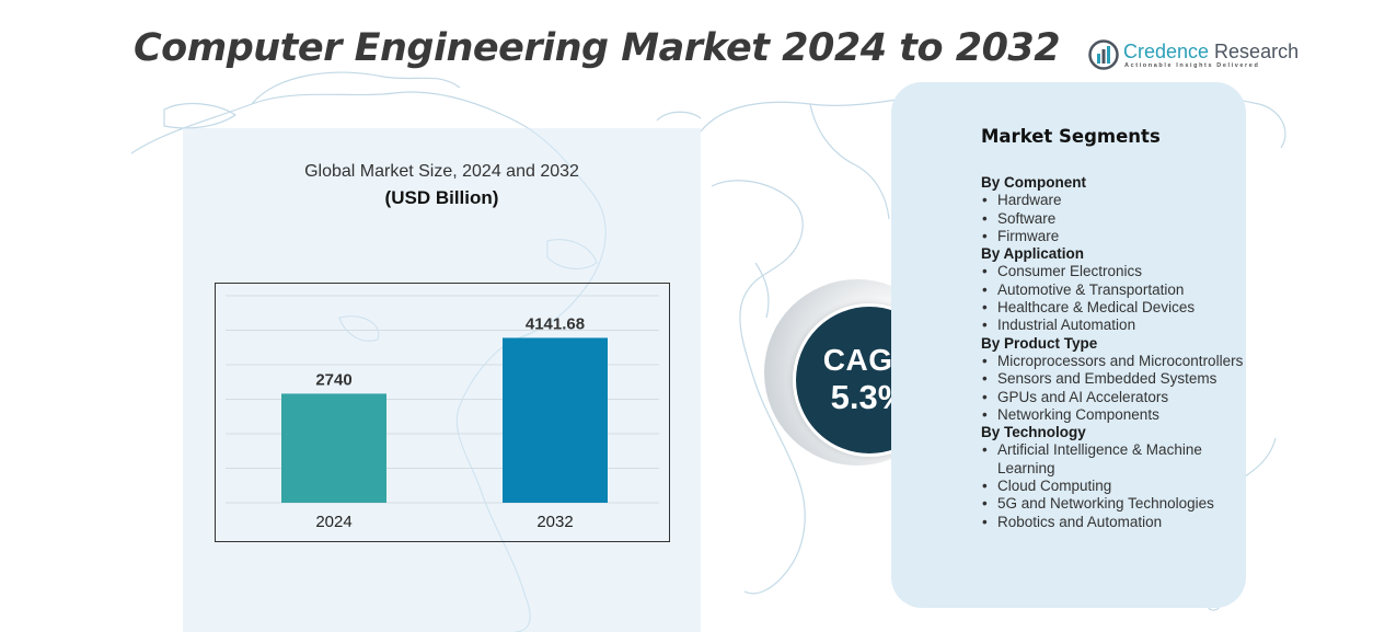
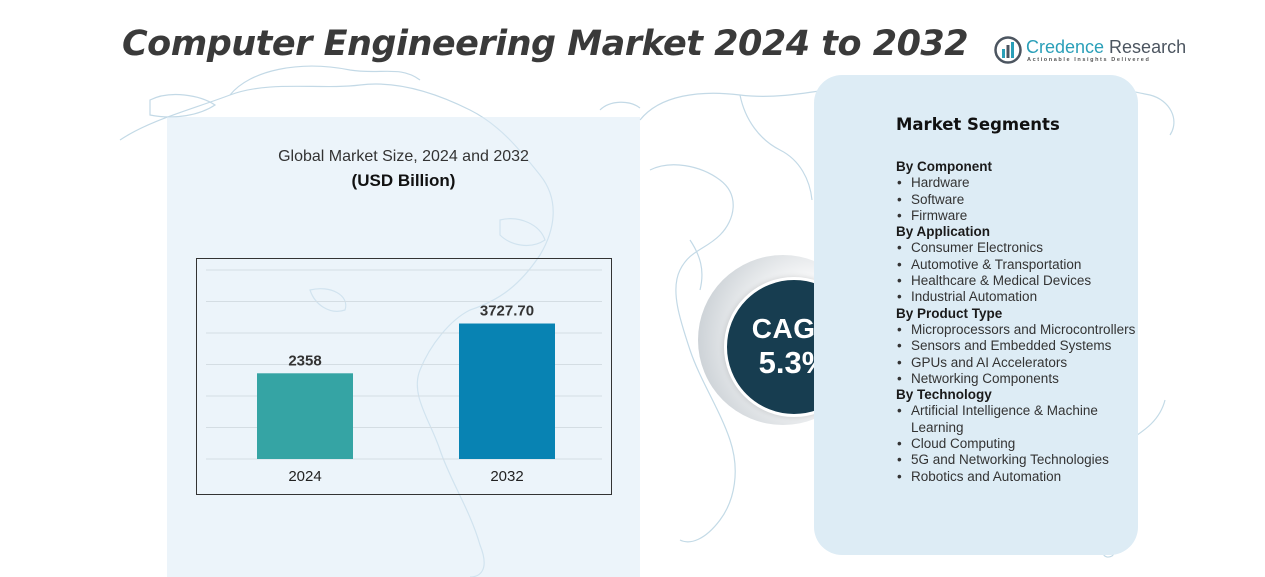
2024: 2740 -> 2358
2032: 4141.68 -> 3727.70
